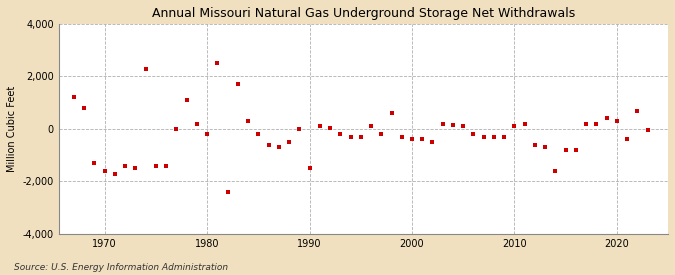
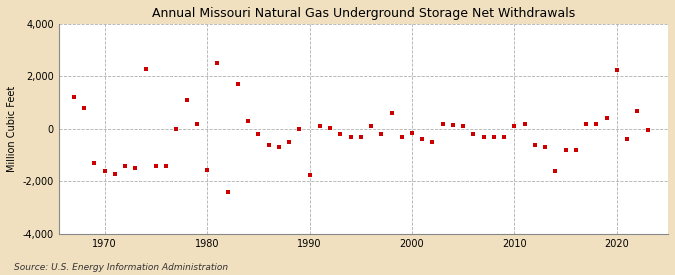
1980: -200 -> -1,550
1990: -1,500 -> -1,750
2000: -400 -> -150
2020: 300 -> 2,250
